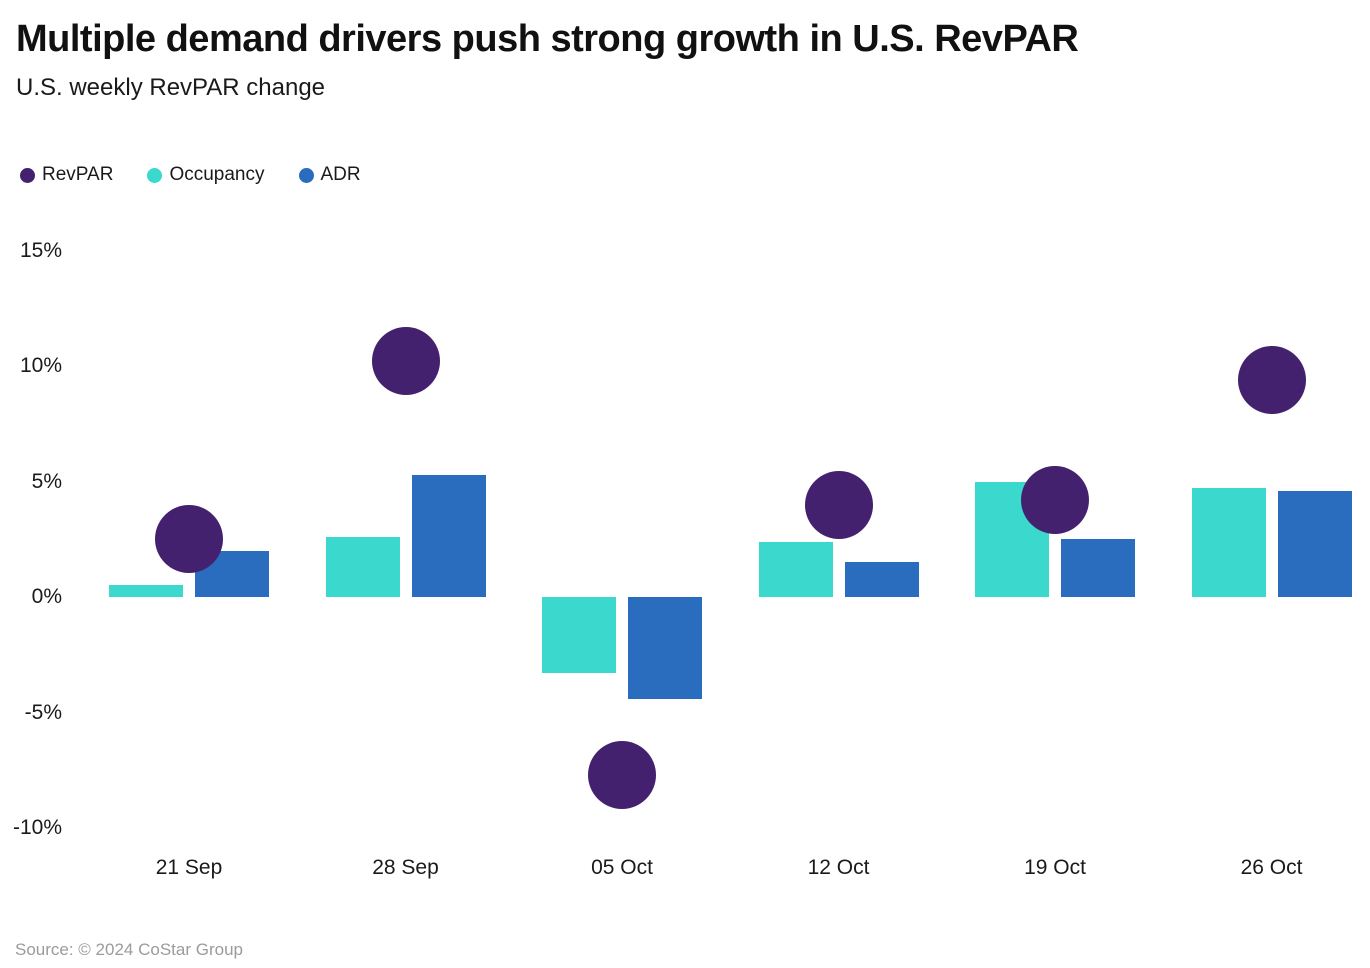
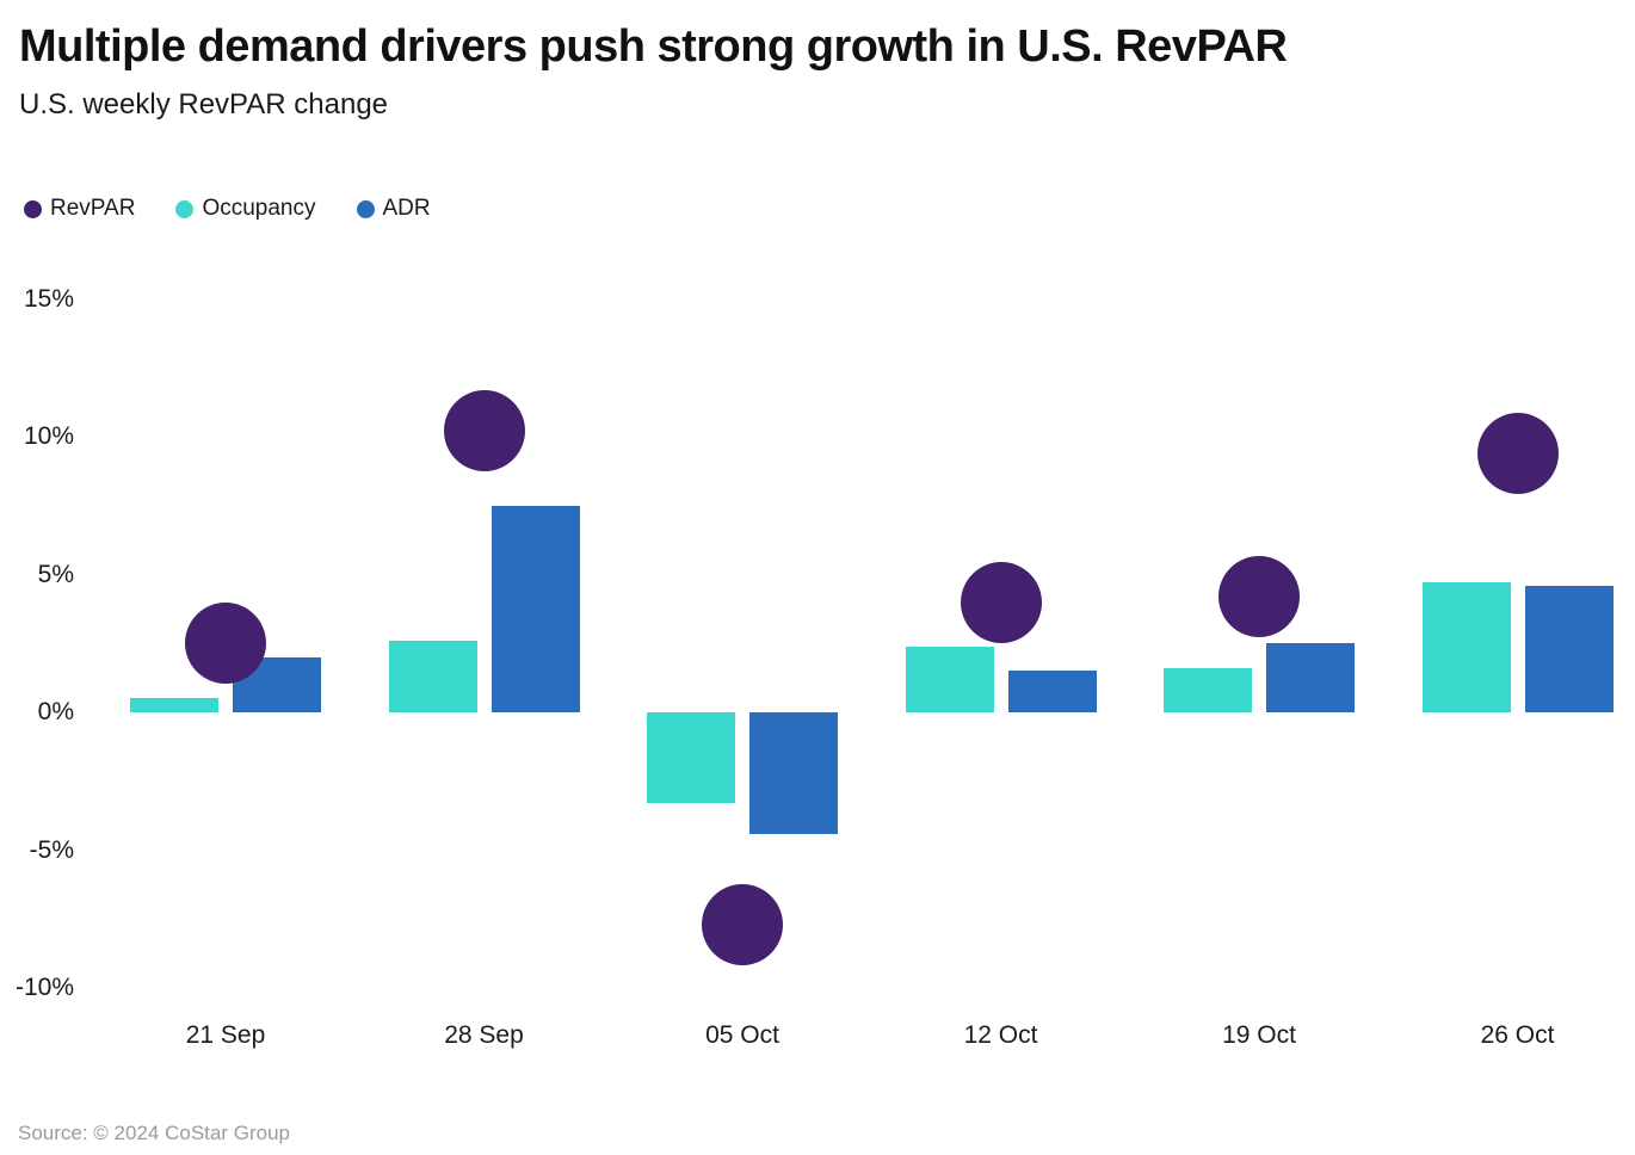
ADR/28 Sep: 5.3% -> 7.5%
Occupancy/19 Oct: 5.0% -> 1.6%
